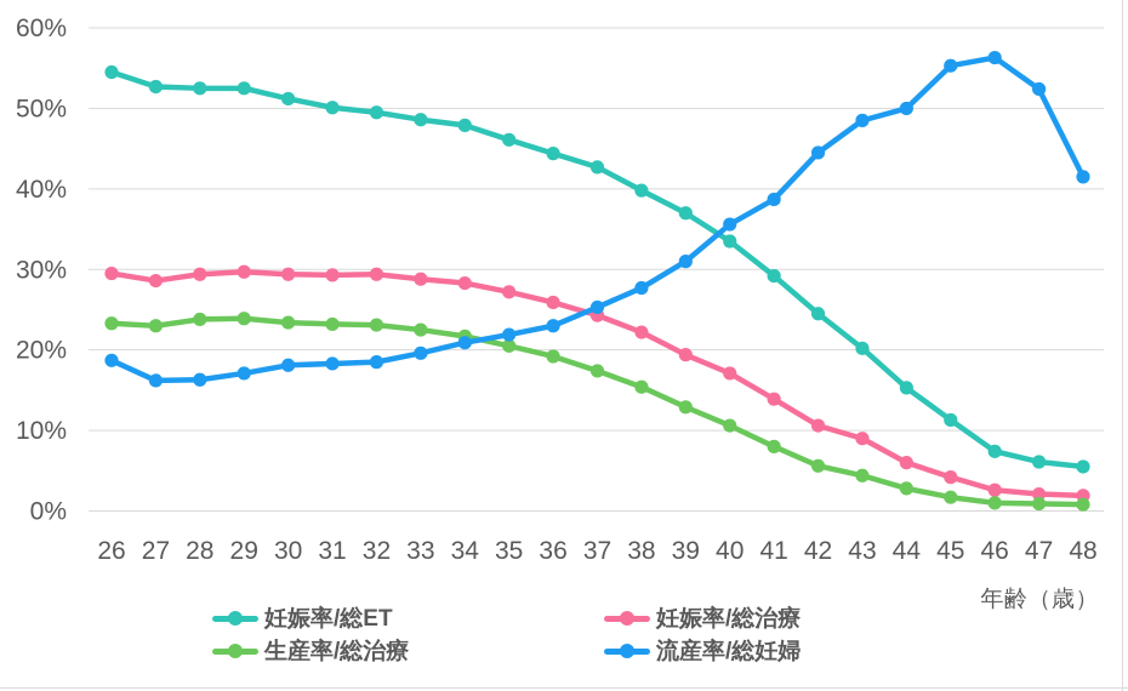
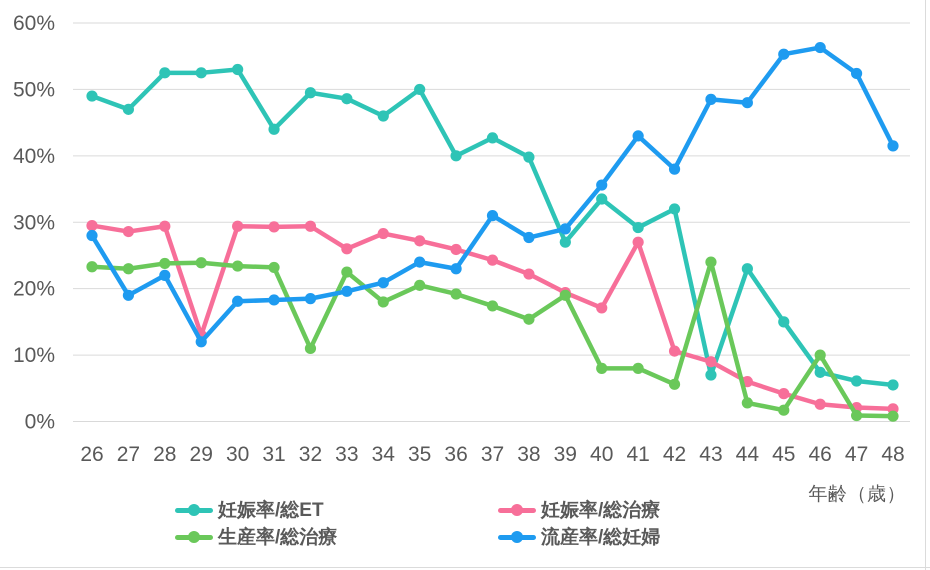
妊娠率/総ET/26: 54% -> 49%
流産率/総妊婦/26: 19% -> 28%
妊娠率/総ET/27: 53% -> 47%
流産率/総妊婦/27: 16% -> 19%
流産率/総妊婦/28: 16% -> 22%
妊娠率/総治療/29: 30% -> 13%
流産率/総妊婦/29: 17% -> 12%
妊娠率/総ET/30: 51% -> 53%
妊娠率/総ET/31: 50% -> 44%
生産率/総治療/32: 23% -> 11%
妊娠率/総治療/33: 29% -> 26%
妊娠率/総ET/34: 48% -> 46%
生産率/総治療/34: 22% -> 18%
妊娠率/総ET/35: 46% -> 50%
流産率/総妊婦/35: 22% -> 24%
妊娠率/総ET/36: 44% -> 40%
流産率/総妊婦/37: 25% -> 31%
妊娠率/総ET/39: 37% -> 27%
生産率/総治療/39: 13% -> 19%
流産率/総妊婦/39: 31% -> 29%
生産率/総治療/40: 11% -> 8%
妊娠率/総治療/41: 14% -> 27%
流産率/総妊婦/41: 39% -> 43%
妊娠率/総ET/42: 24% -> 32%
流産率/総妊婦/42: 44% -> 38%
妊娠率/総ET/43: 20% -> 7%
生産率/総治療/43: 4% -> 24%
妊娠率/総ET/44: 15% -> 23%
流産率/総妊婦/44: 50% -> 48%
妊娠率/総ET/45: 11% -> 15%
生産率/総治療/46: 1% -> 10%
